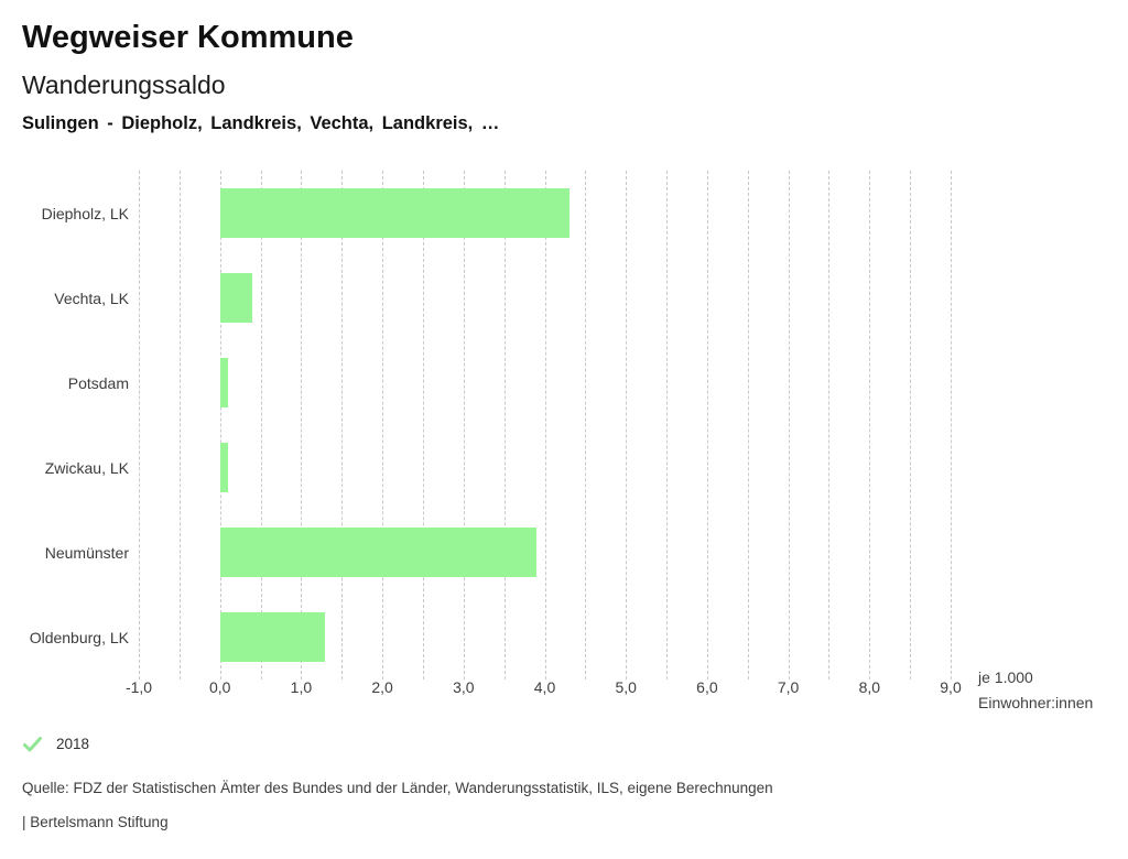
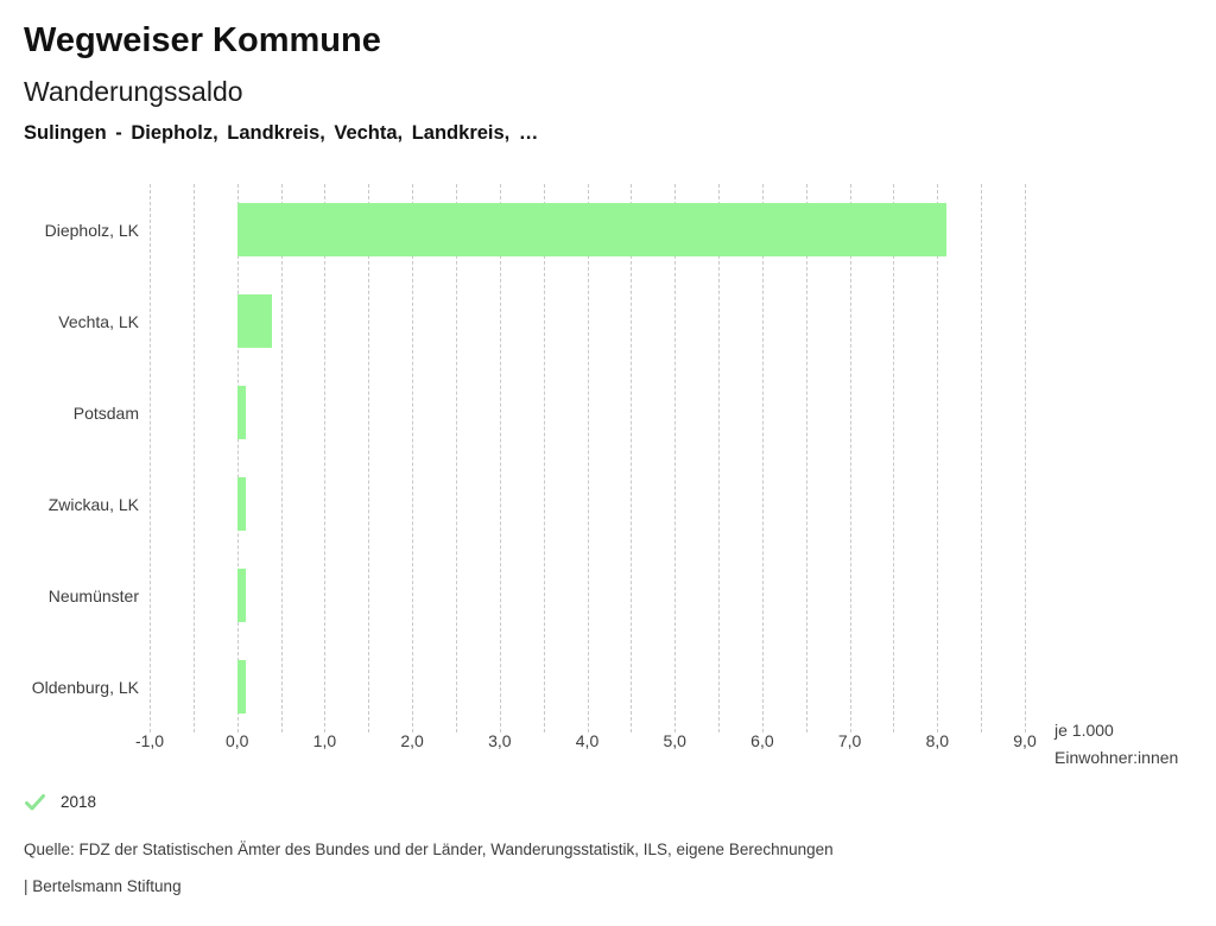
Diepholz, LK: 4,3 -> 8,1
Neumünster: 3,9 -> 0,1
Oldenburg, LK: 1,3 -> 0,1
